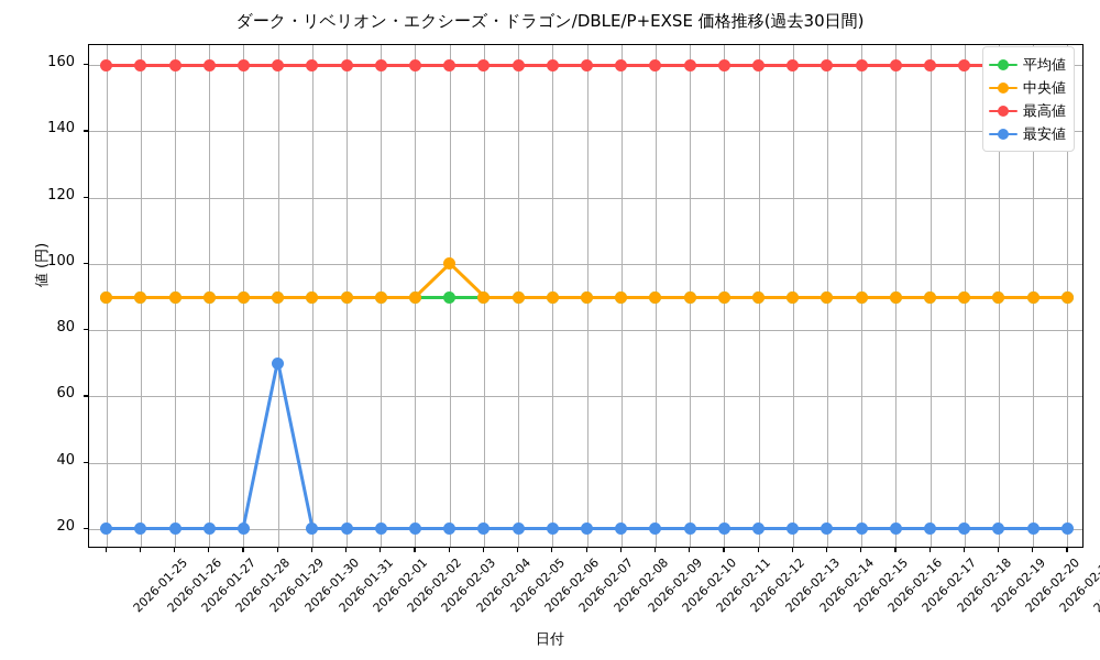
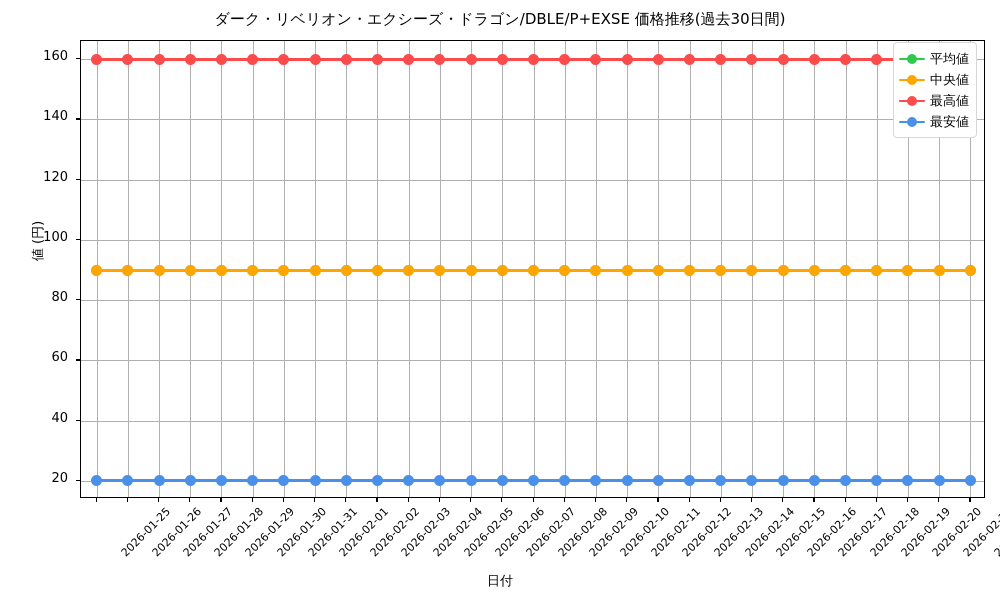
最安値/2026-01-30: 70 -> 20
中央値/2026-02-04: 100 -> 90
